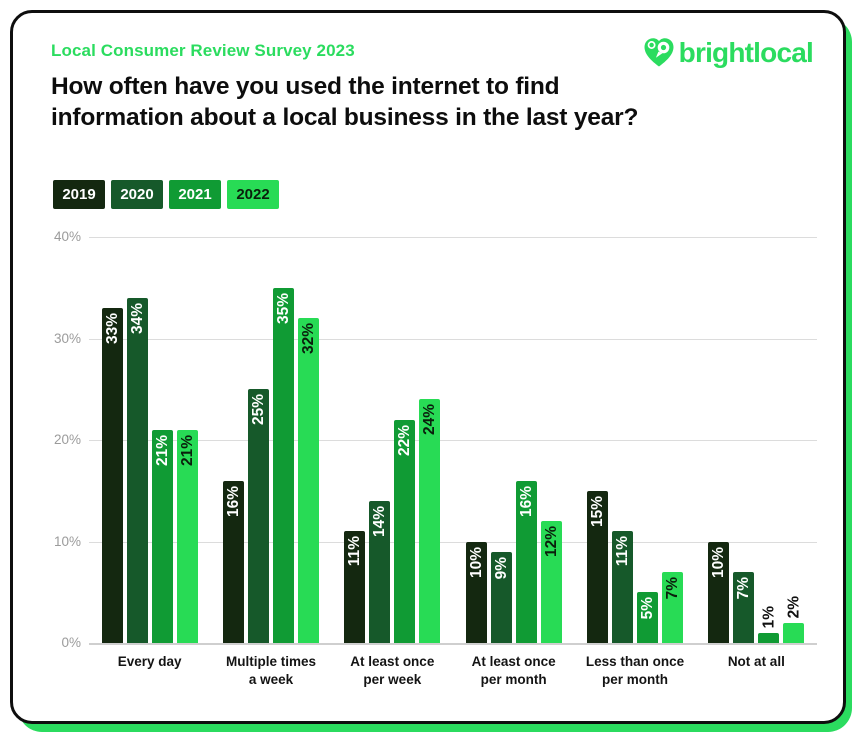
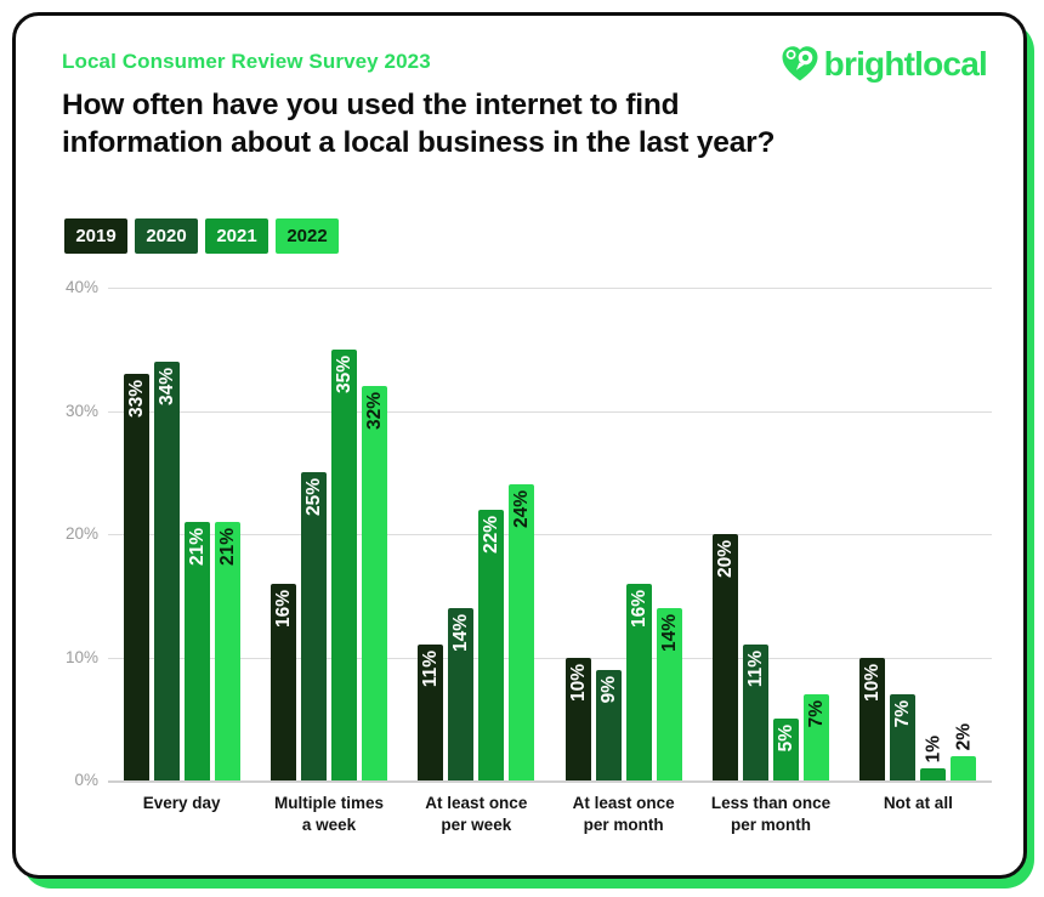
2022/At least once per month: 12% -> 14%
2019/Less than once per month: 15% -> 20%
